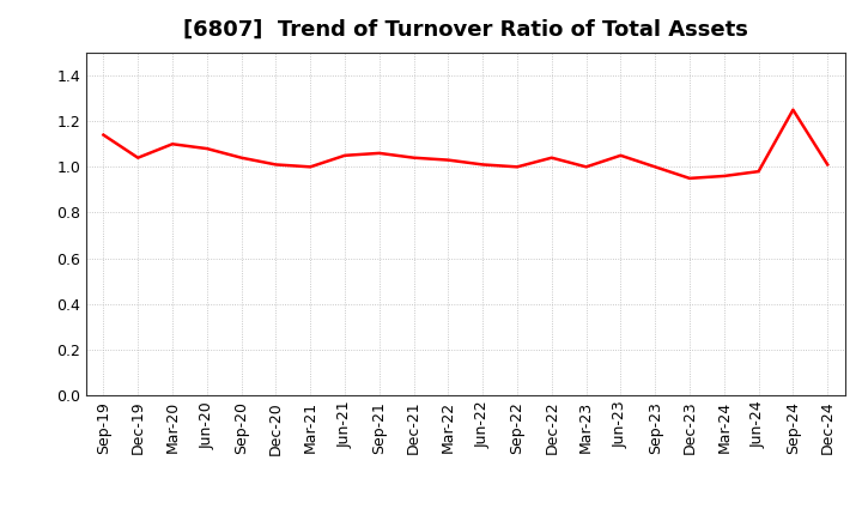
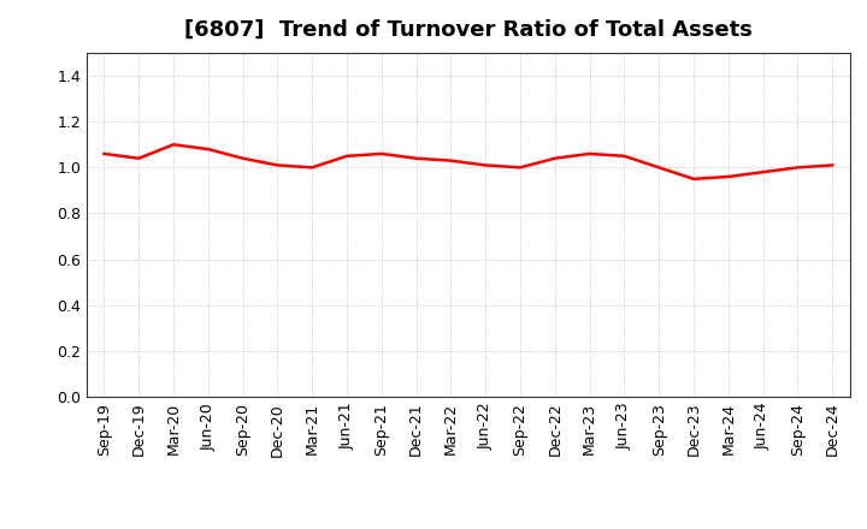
Sep-19: 1.14 -> 1.06
Mar-23: 1.00 -> 1.06
Sep-24: 1.25 -> 1.00
